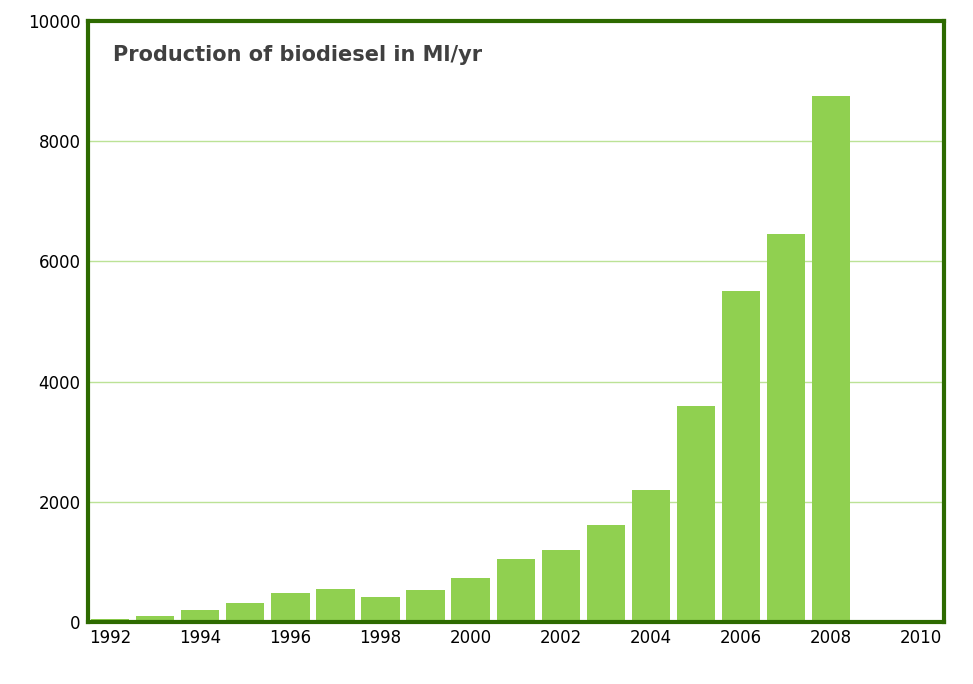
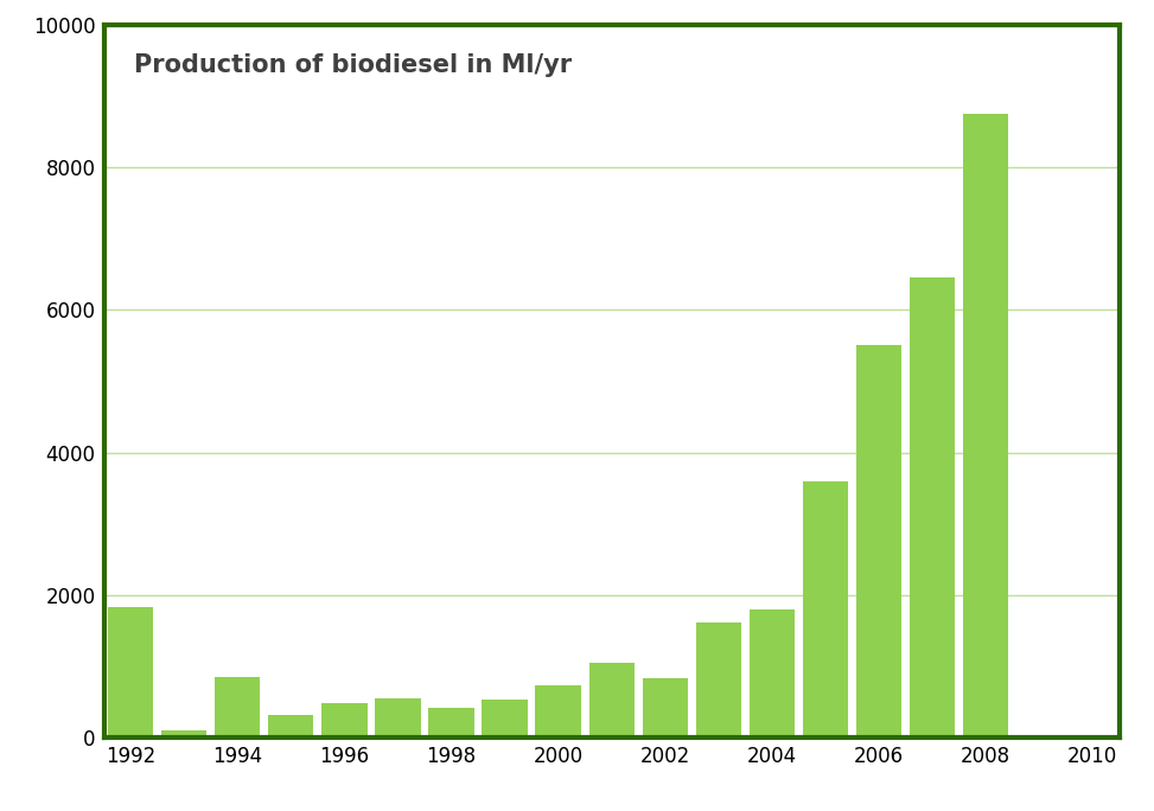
1992: 60 -> 1840
1994: 200 -> 860
2002: 1200 -> 840
2004: 2200 -> 1800
